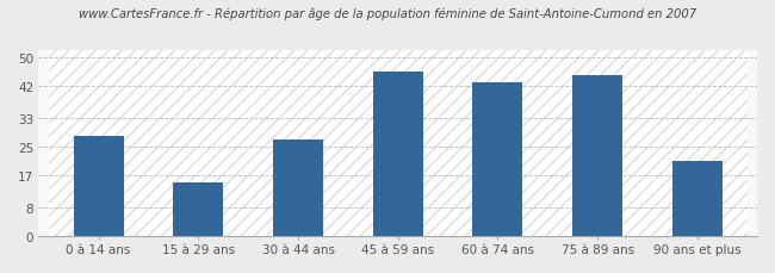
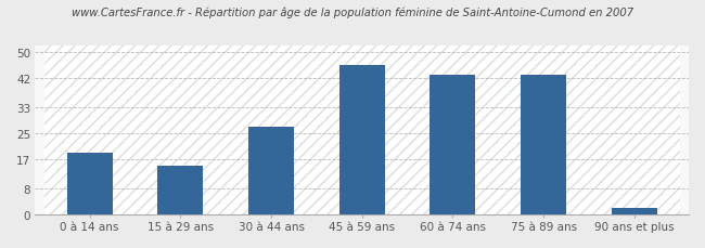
0 à 14 ans: 28 -> 19
75 à 89 ans: 45 -> 43
90 ans et plus: 21 -> 2
